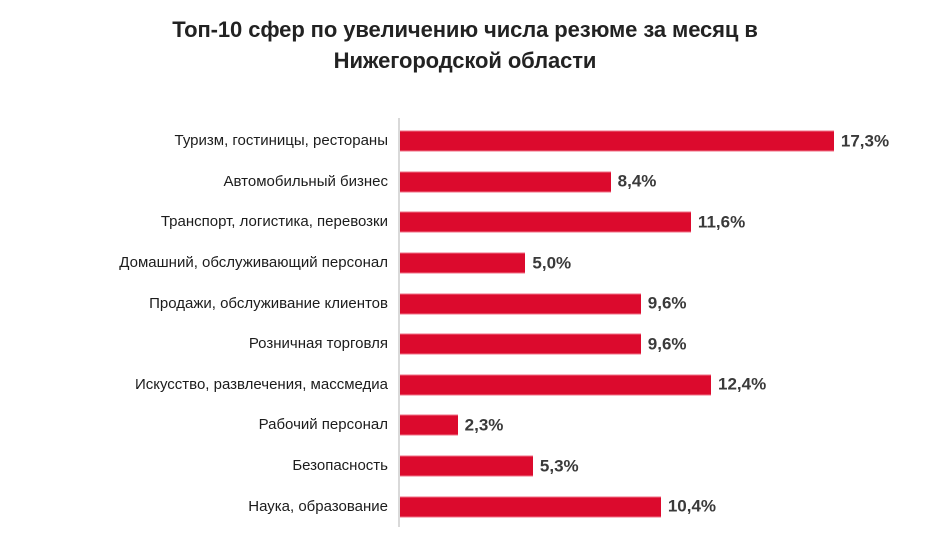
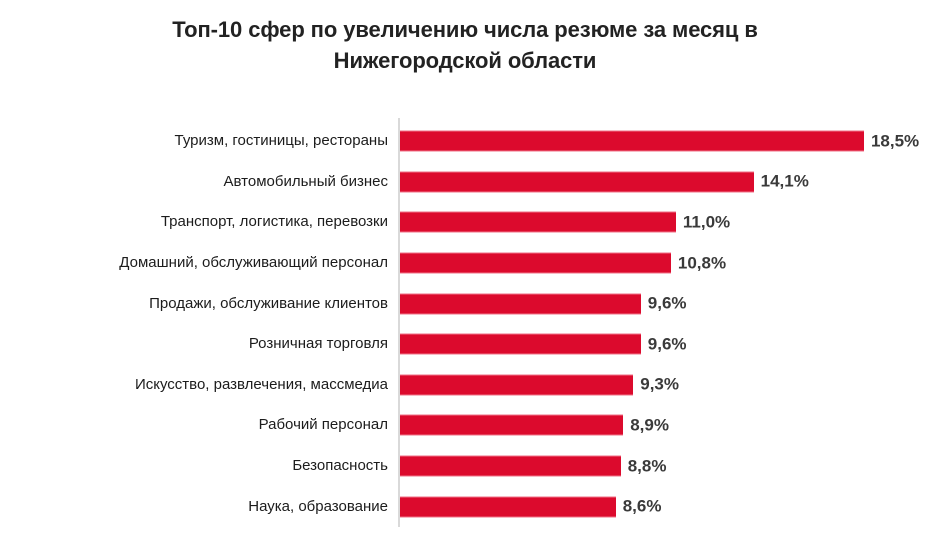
Туризм, гостиницы, рестораны: 17,3% -> 18,5%
Автомобильный бизнес: 8,4% -> 14,1%
Транспорт, логистика, перевозки: 11,6% -> 11,0%
Домашний, обслуживающий персонал: 5,0% -> 10,8%
Искусство, развлечения, массмедиа: 12,4% -> 9,3%
Рабочий персонал: 2,3% -> 8,9%
Безопасность: 5,3% -> 8,8%
Наука, образование: 10,4% -> 8,6%
